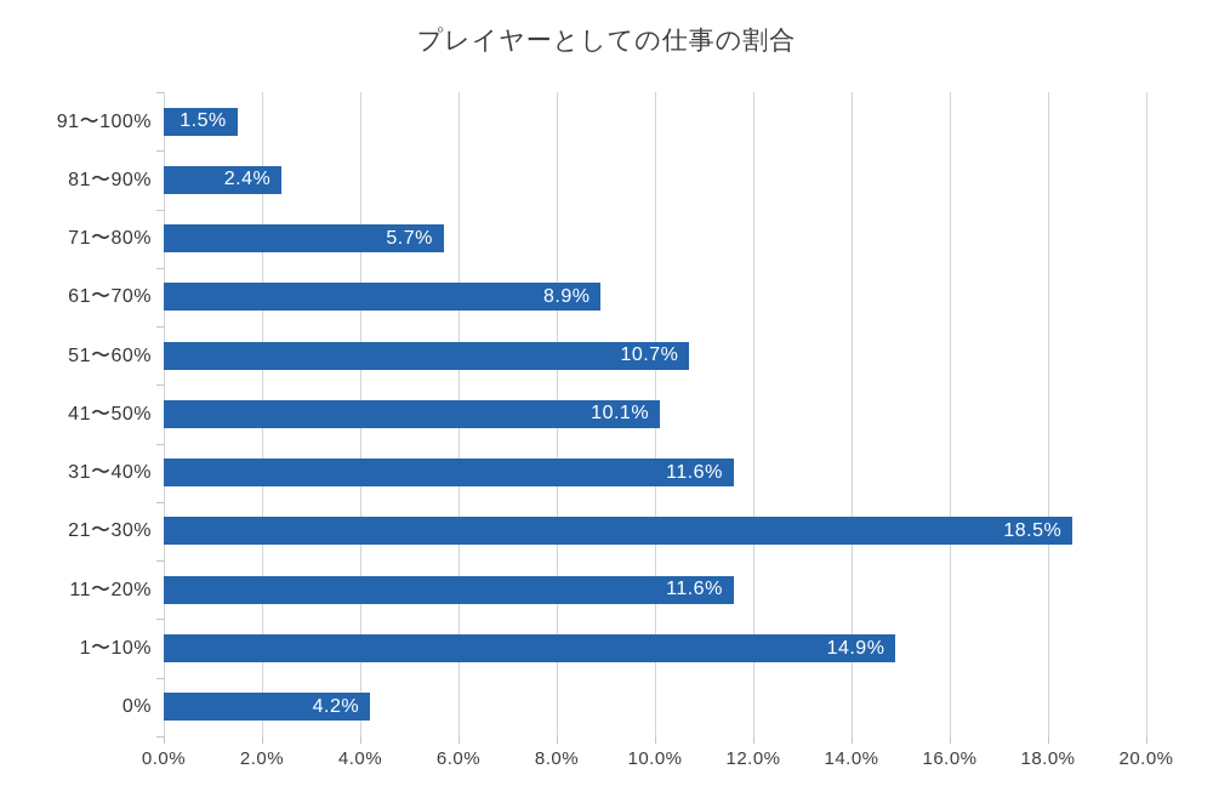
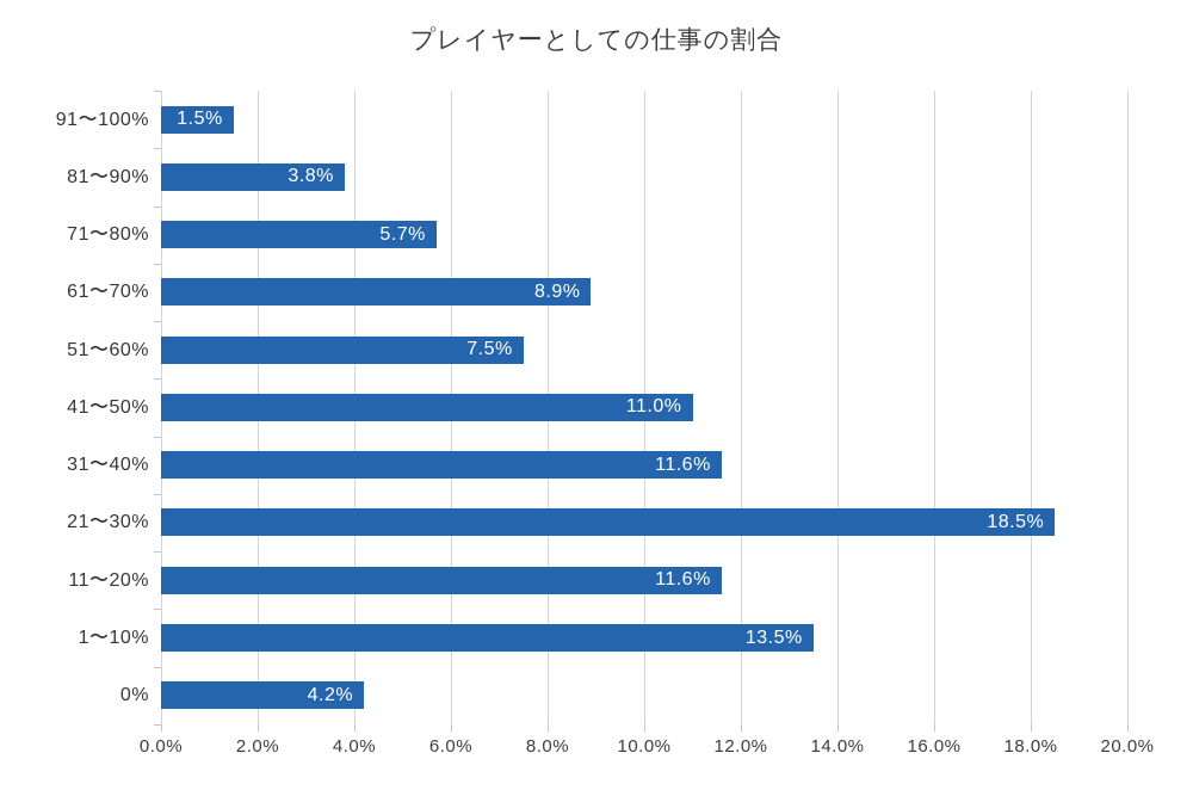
81〜90%: 2.4% -> 3.8%
51〜60%: 10.7% -> 7.5%
41〜50%: 10.1% -> 11.0%
1〜10%: 14.9% -> 13.5%
